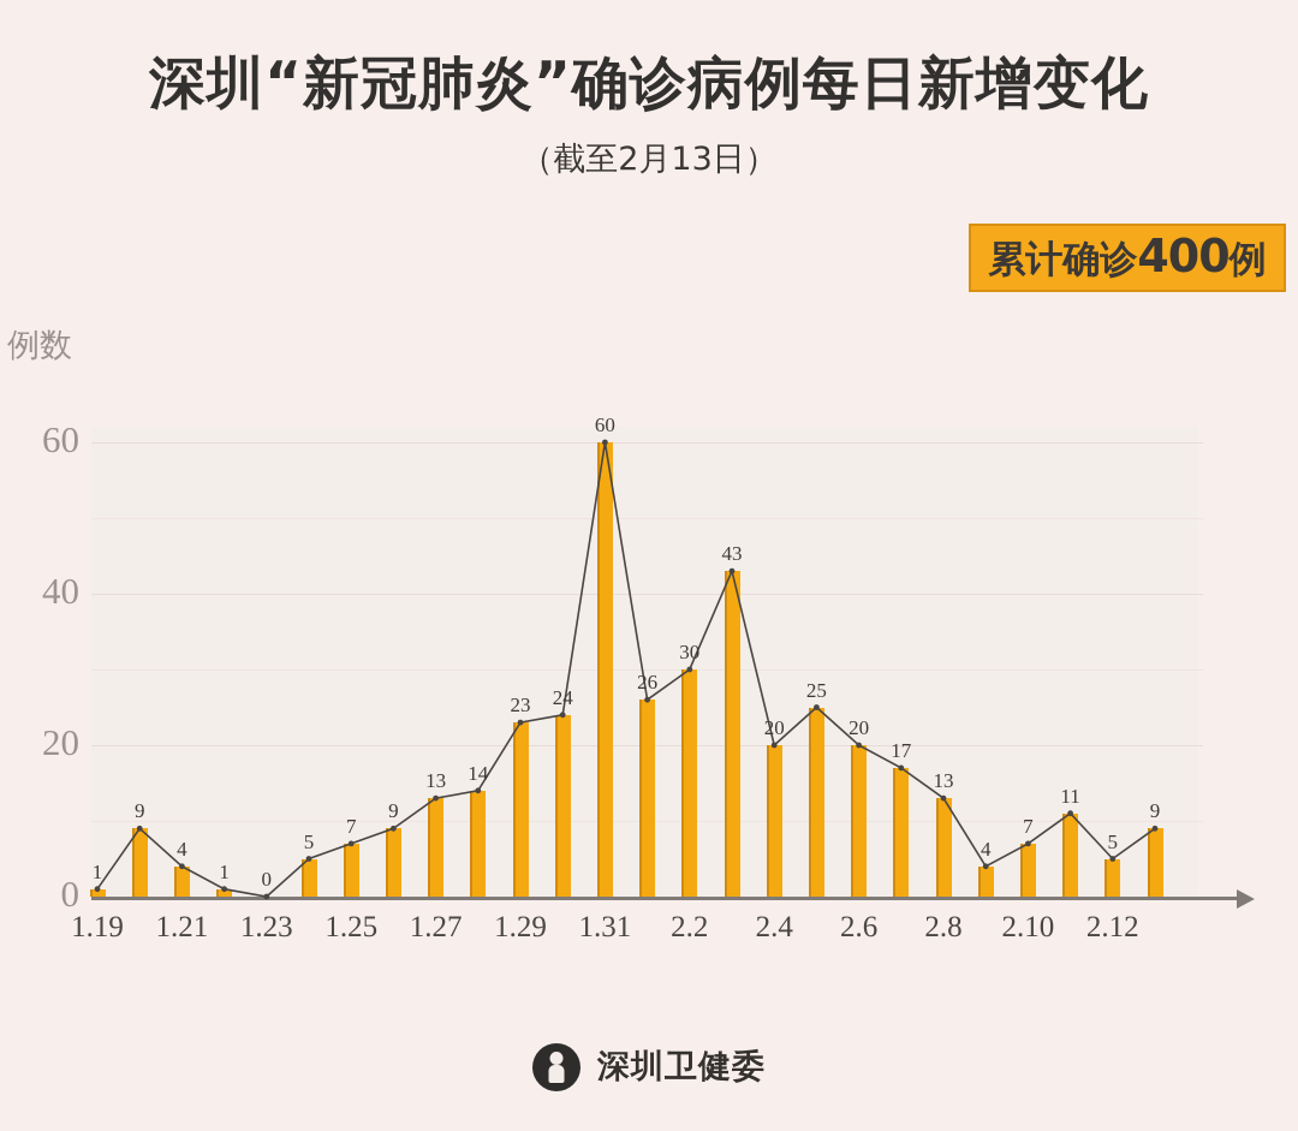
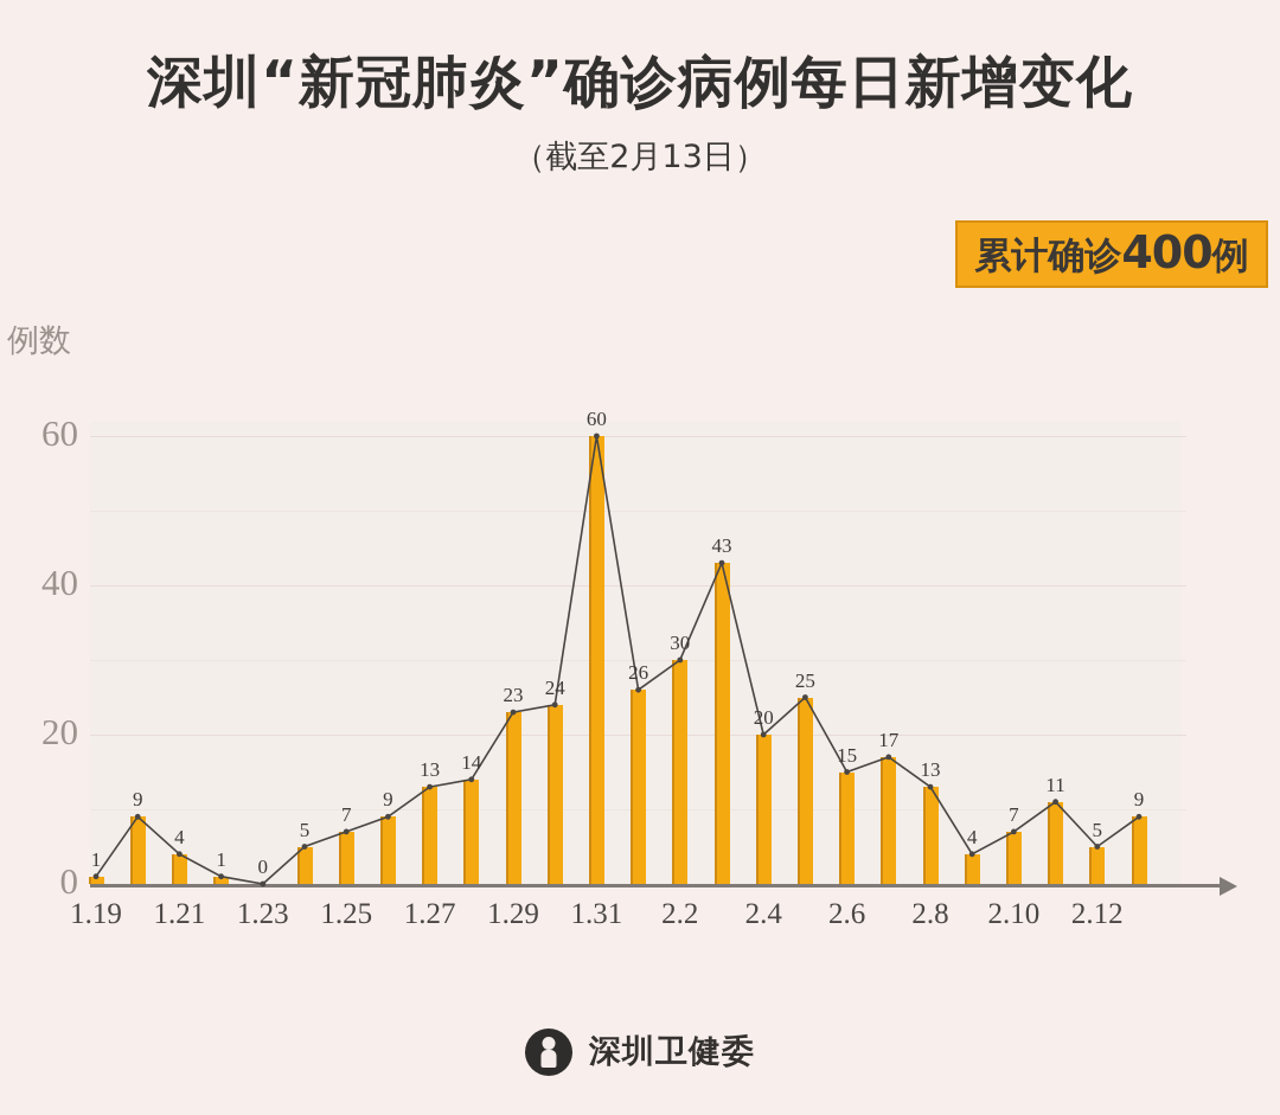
2.6: 20 -> 15
